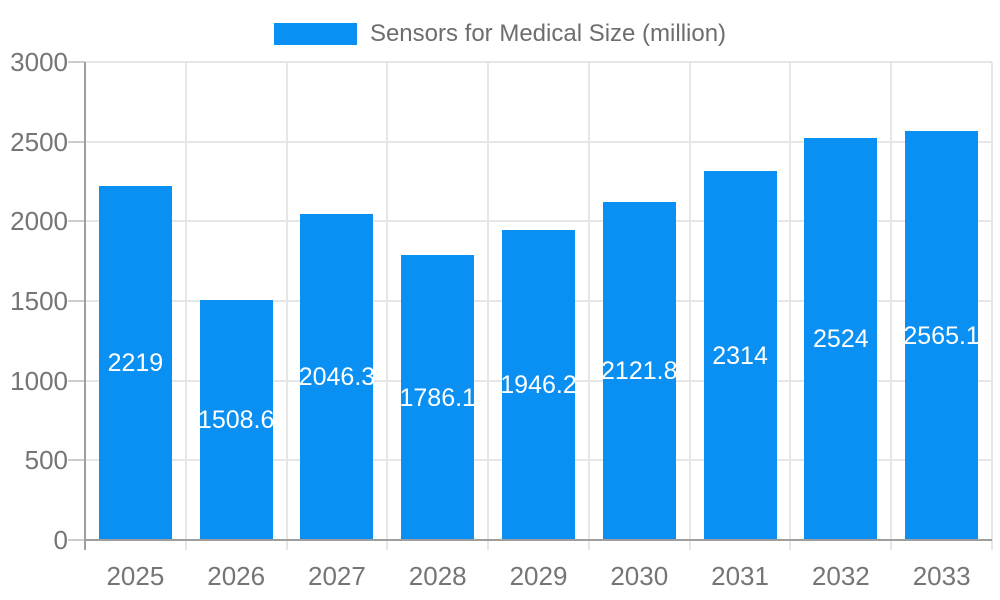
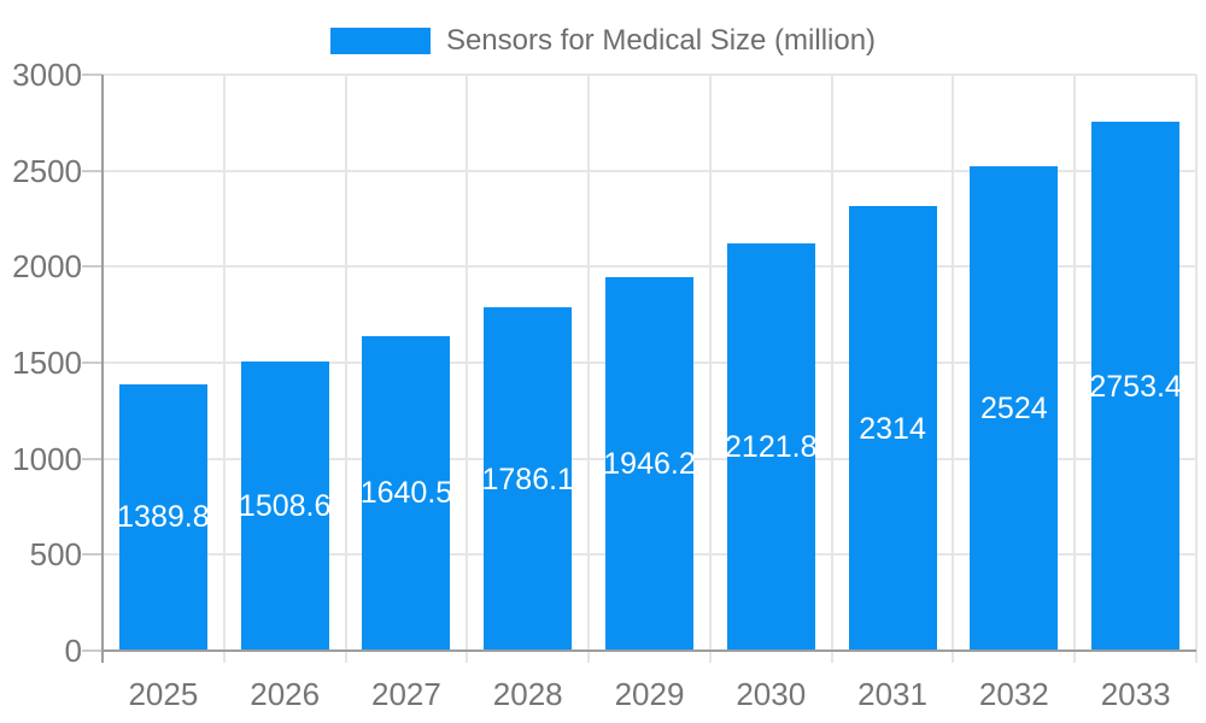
2025: 2219 -> 1389.8
2027: 2046.3 -> 1640.5
2033: 2565.1 -> 2753.4
